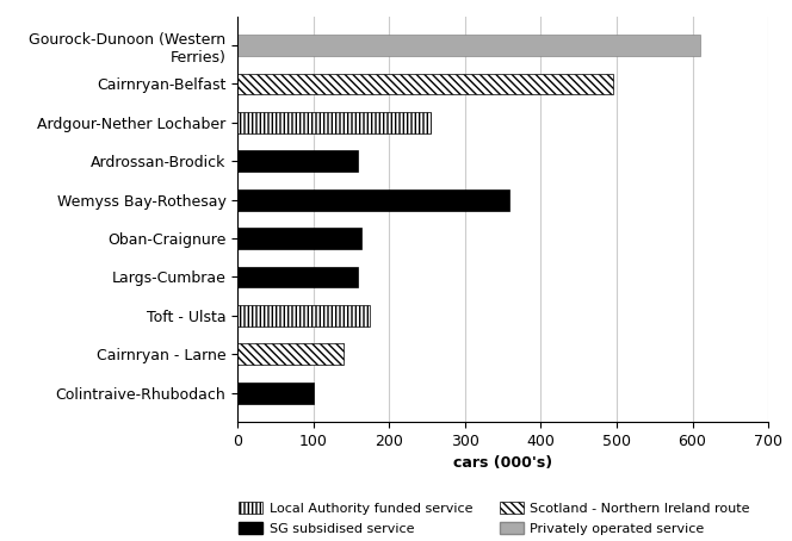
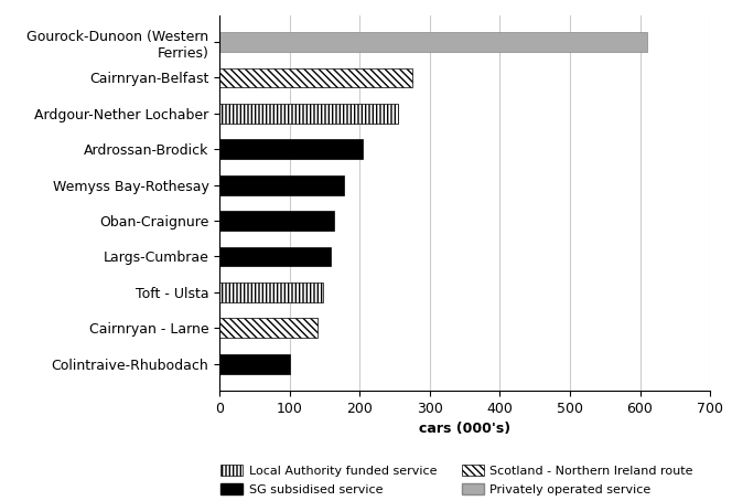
Cairnryan-Belfast: 496 -> 275
Ardrossan-Brodick: 158 -> 205
Wemyss Bay-Rothesay: 358 -> 178
Toft - Ulsta: 174 -> 147
